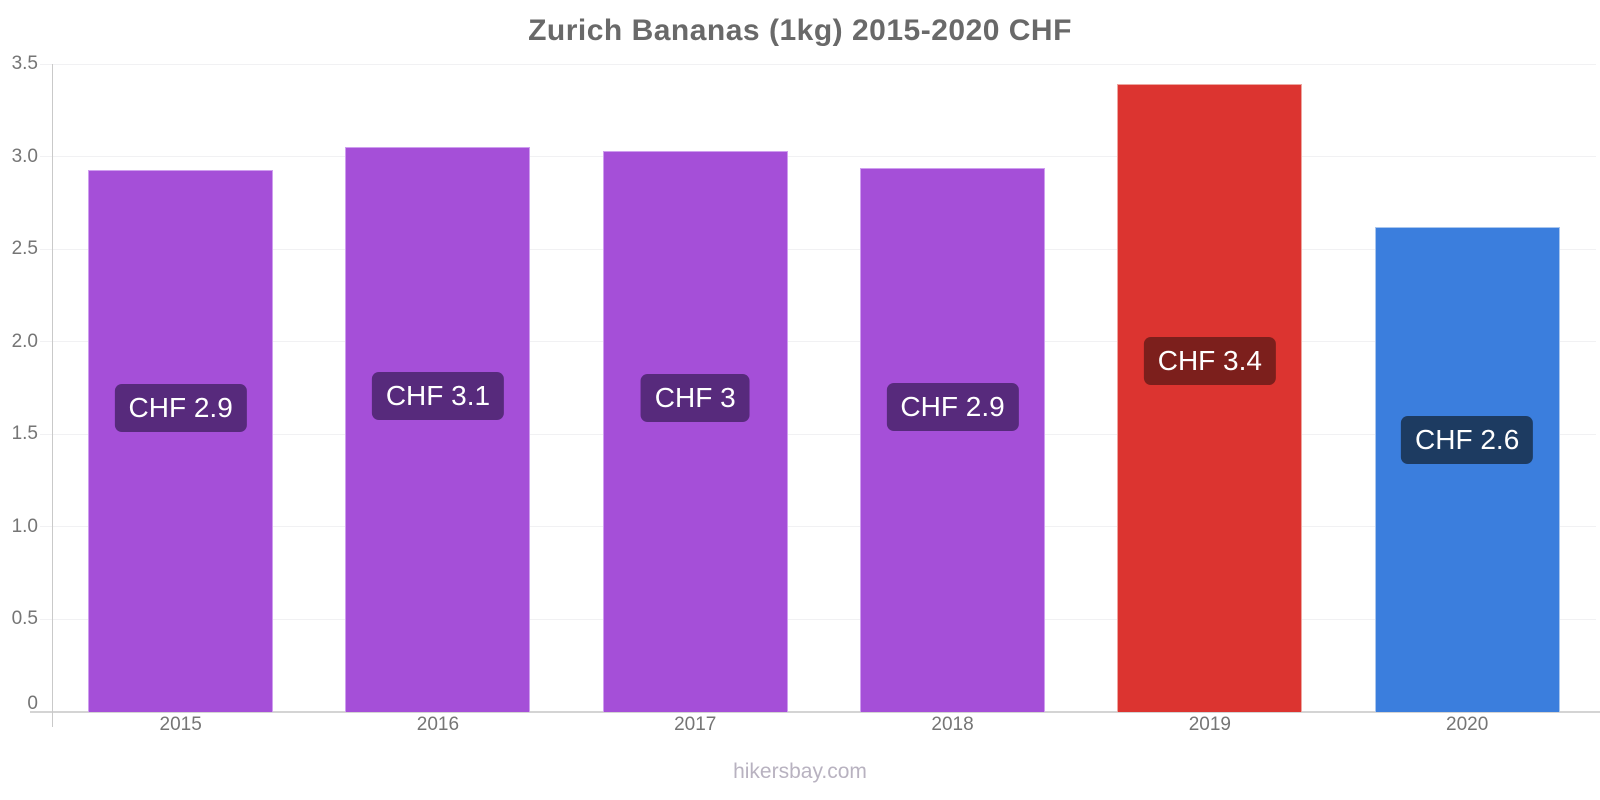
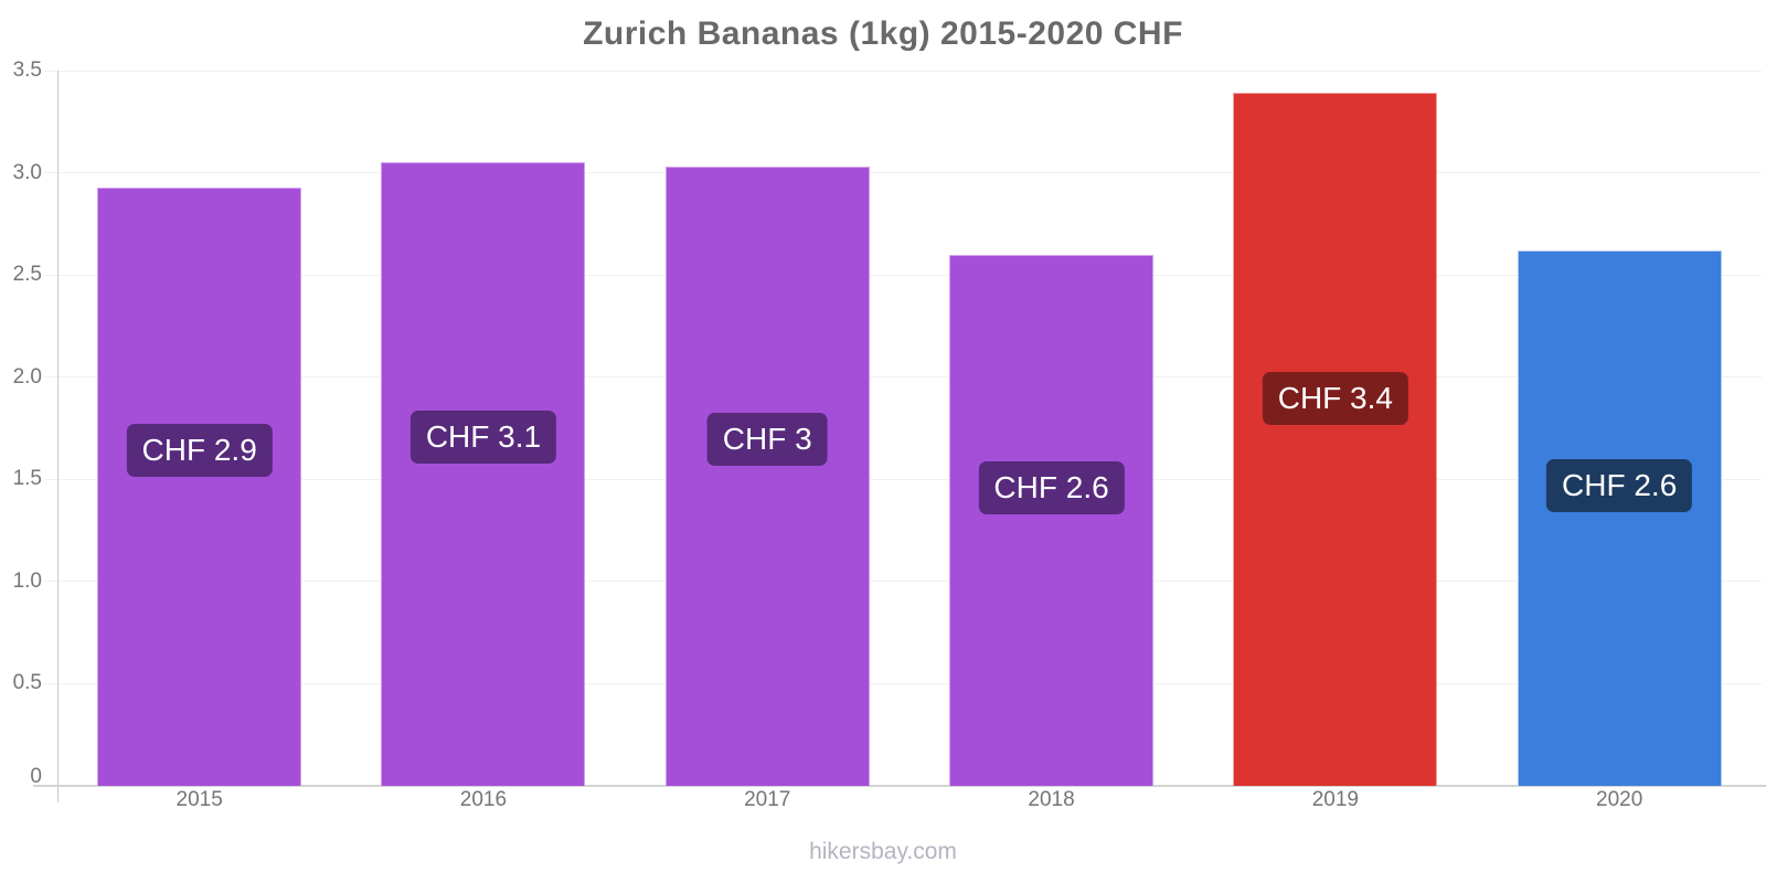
2018: 2.9 -> 2.6
